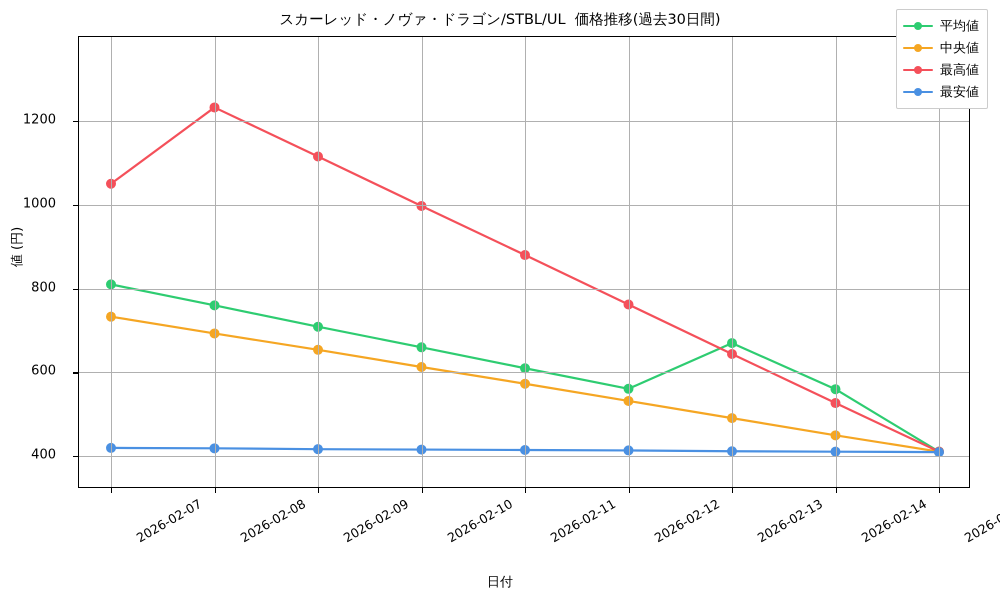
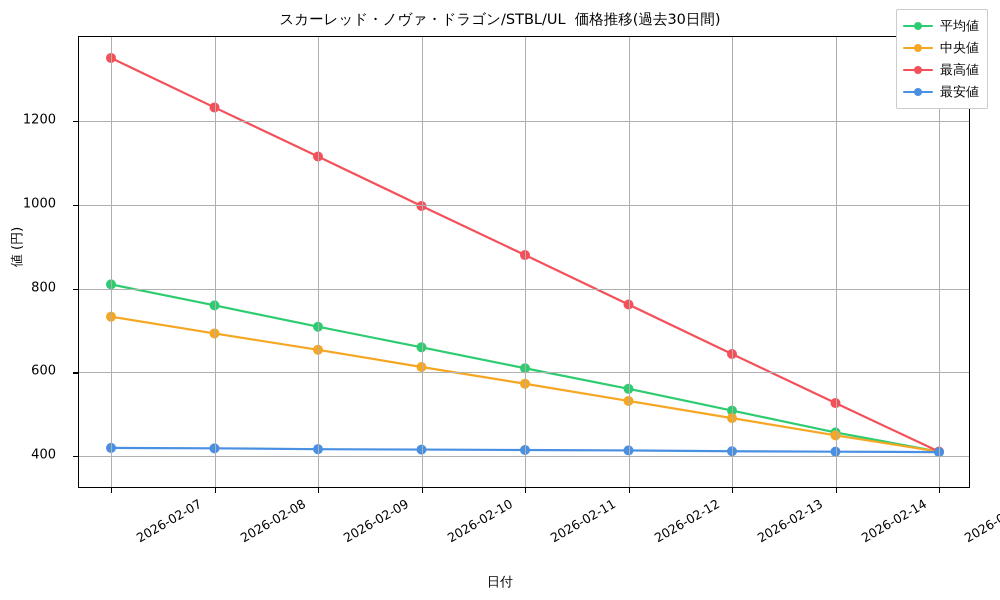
最高値/2026-02-07: 1050 -> 1350
平均値/2026-02-13: 670 -> 510
平均値/2026-02-14: 560 -> 460
